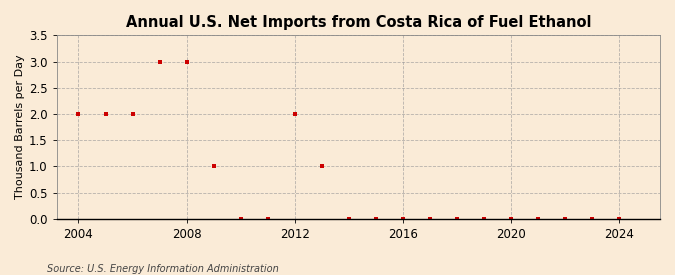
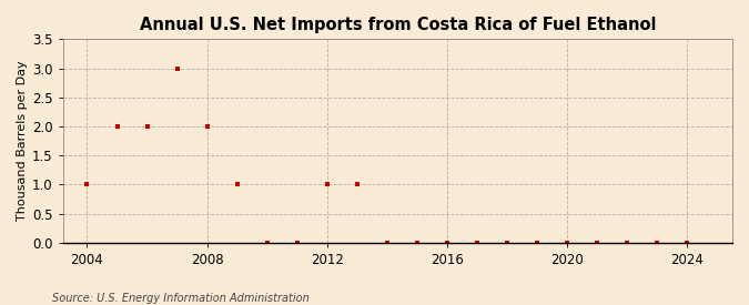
2004: 2 -> 1
2008: 3 -> 2
2012: 2 -> 1
